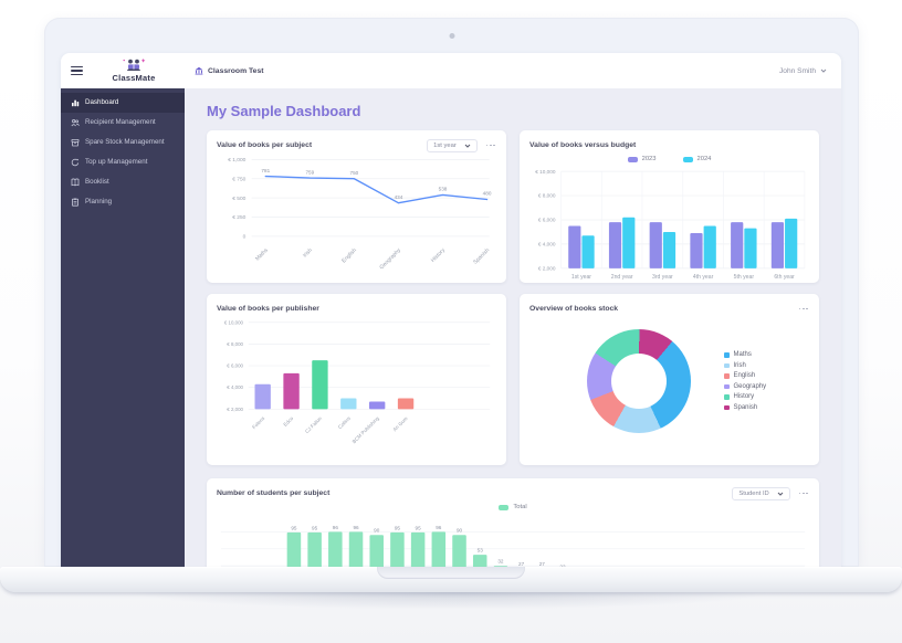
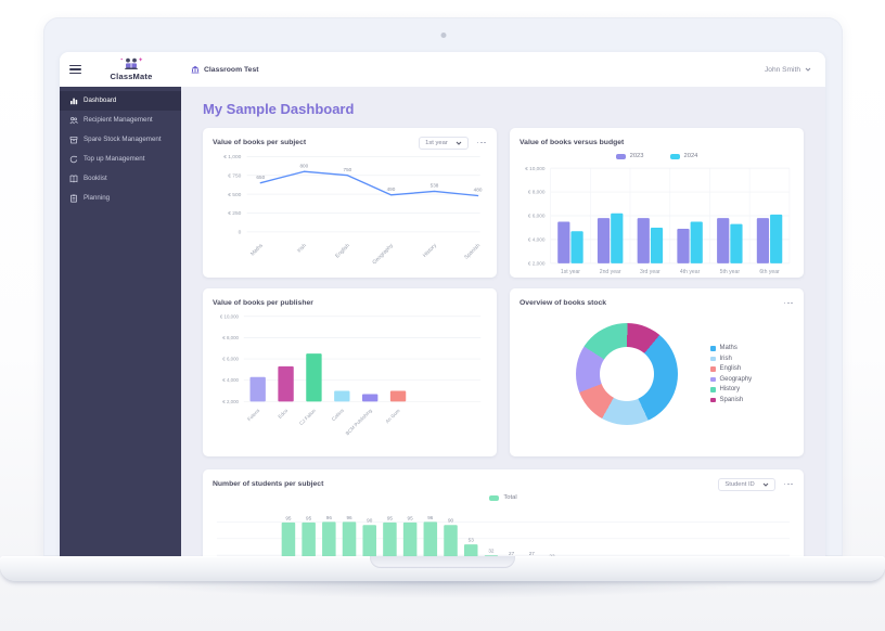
Value of books per subject/Maths: 781 -> 650
Value of books per subject/Irish: 759 -> 800
Value of books per subject/Geography: 434 -> 490
